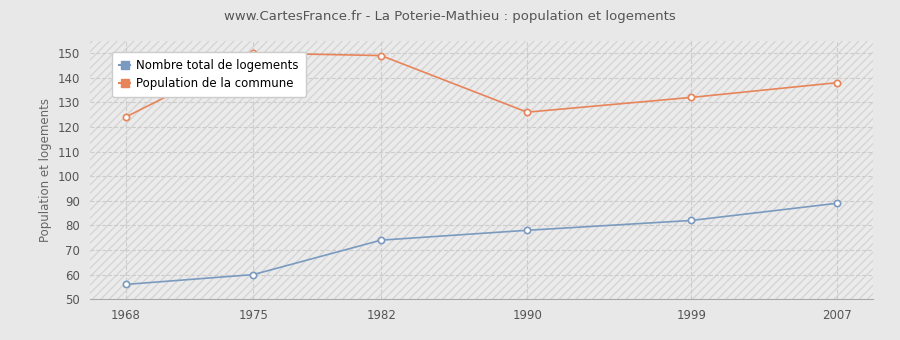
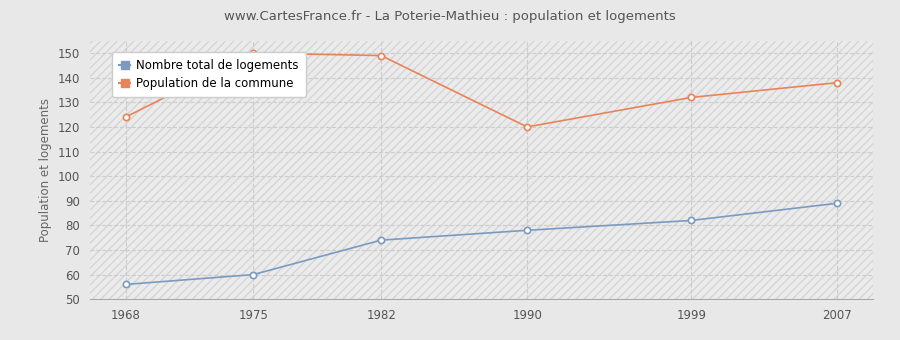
Population de la commune/1990: 126 -> 120
